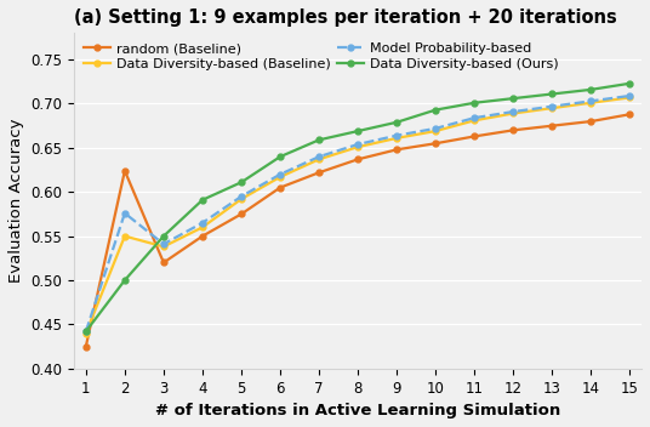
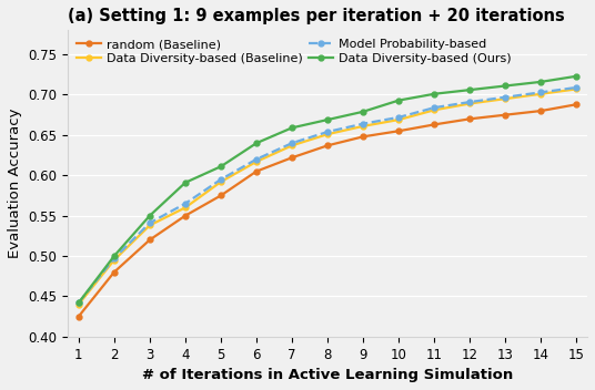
random (Baseline)/2: 0.624 -> 0.480
Data Diversity-based (Baseline)/2: 0.550 -> 0.495
Model Probability-based/2: 0.576 -> 0.497
